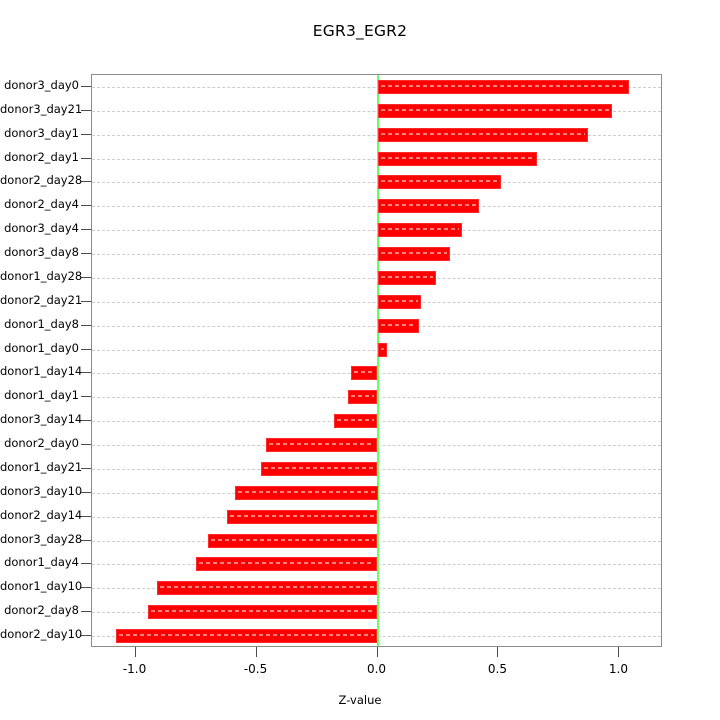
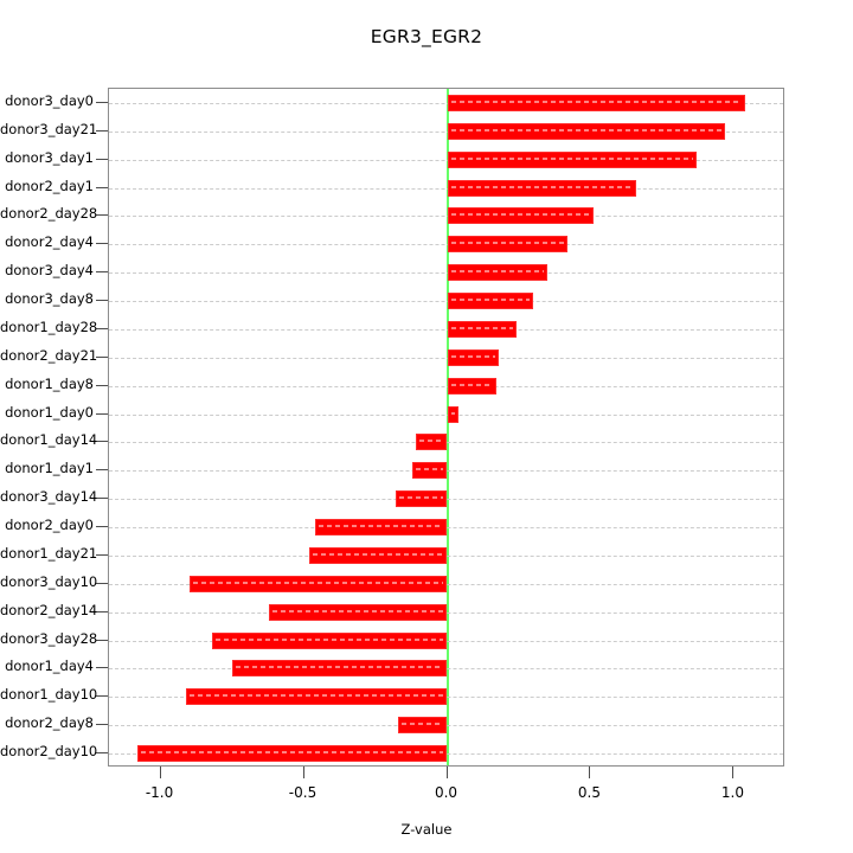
donor3_day10: -0.59 -> -0.90
donor3_day28: -0.70 -> -0.82
donor2_day8: -0.95 -> -0.17
